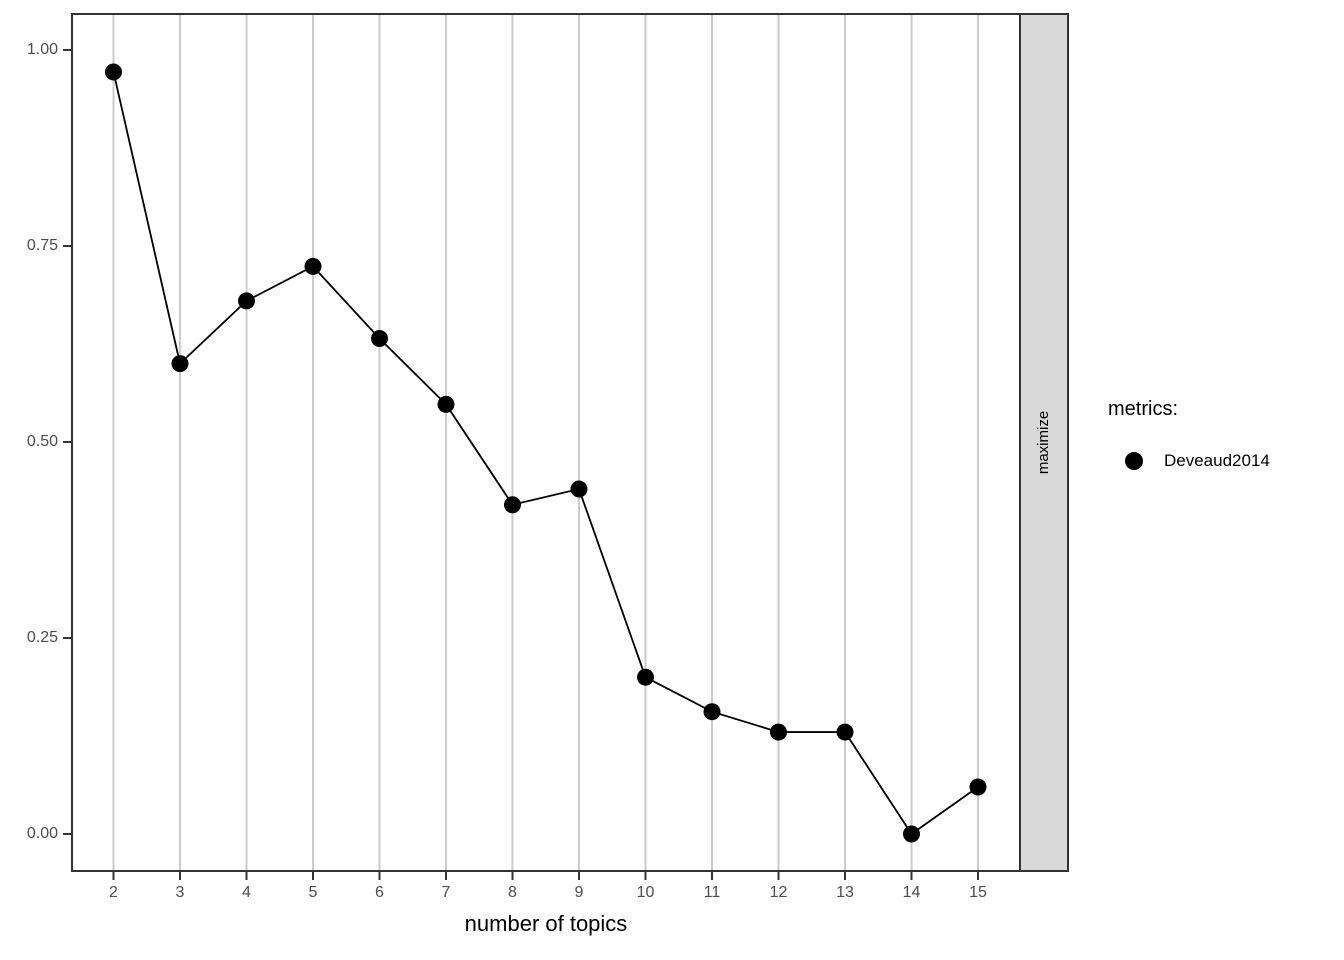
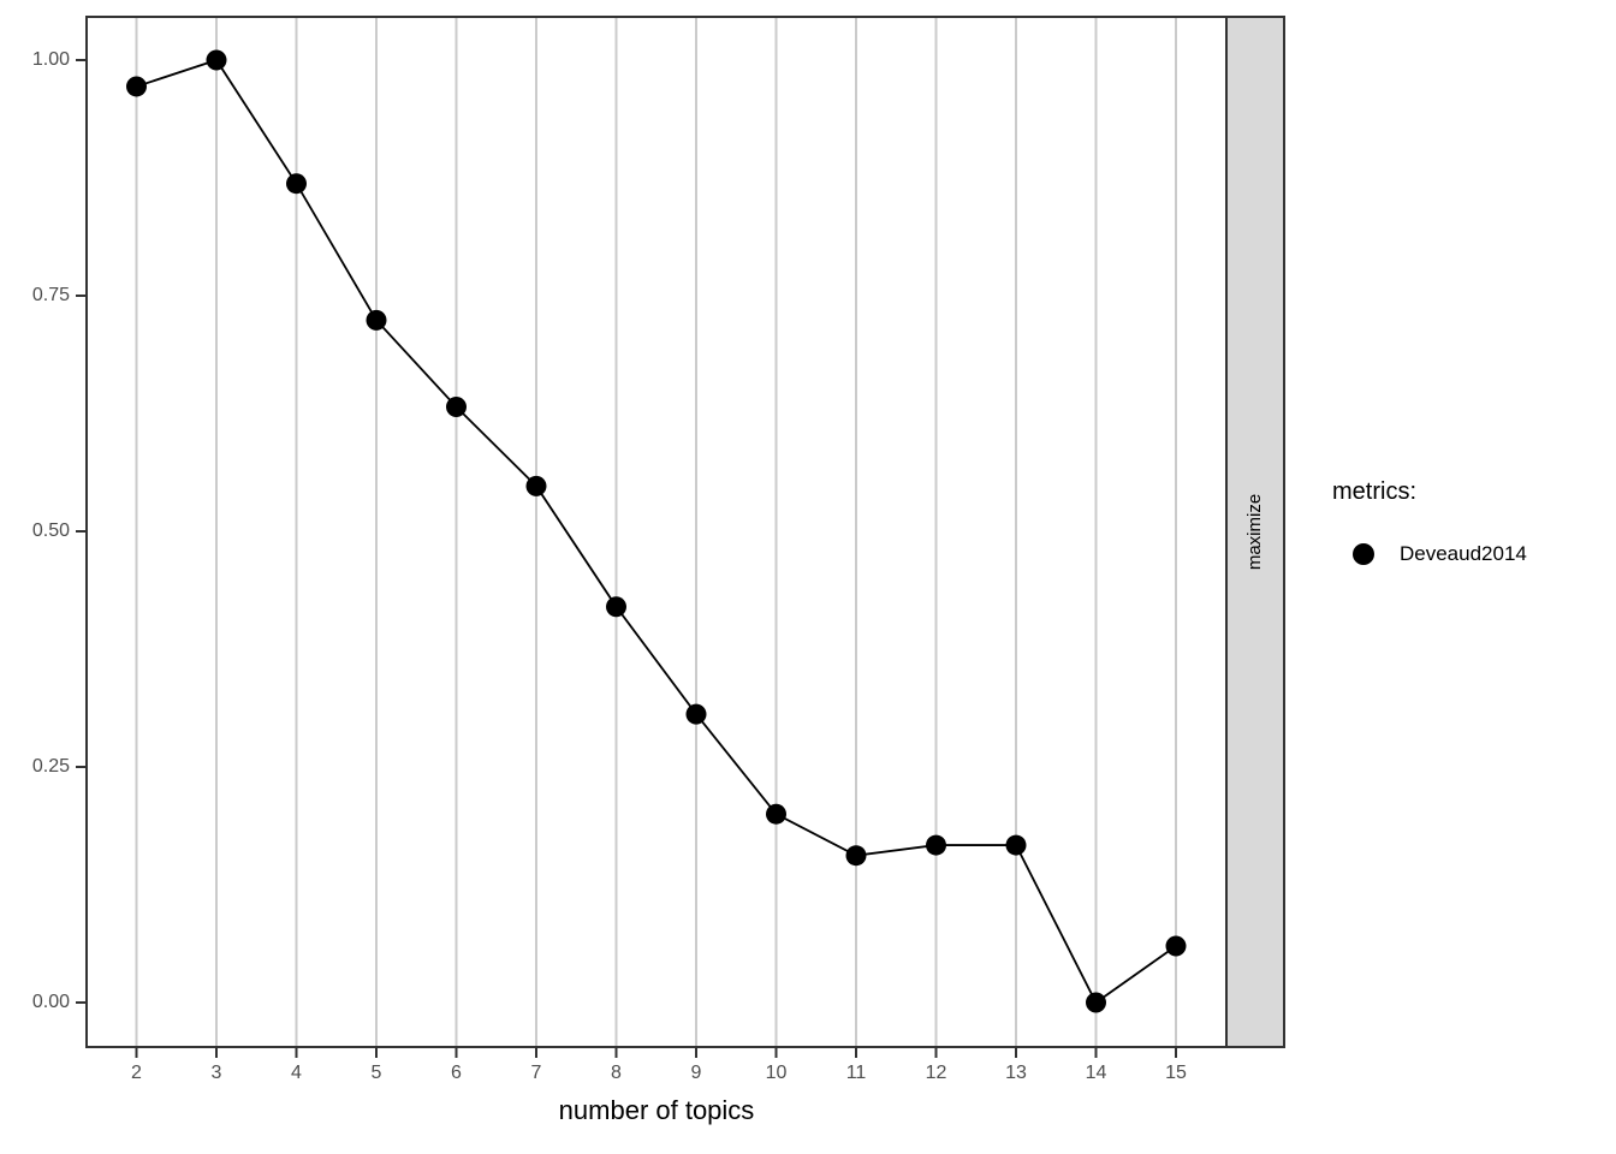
3: 0.60 -> 1.00
4: 0.68 -> 0.87
9: 0.44 -> 0.31
12: 0.13 -> 0.17
13: 0.13 -> 0.17
